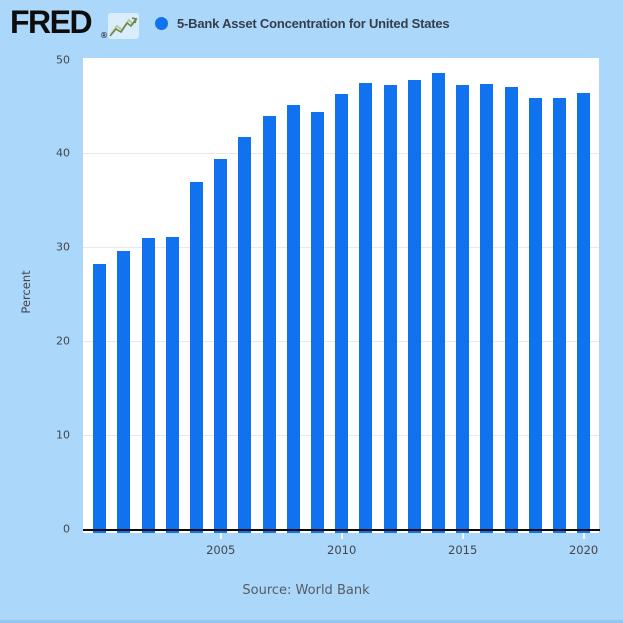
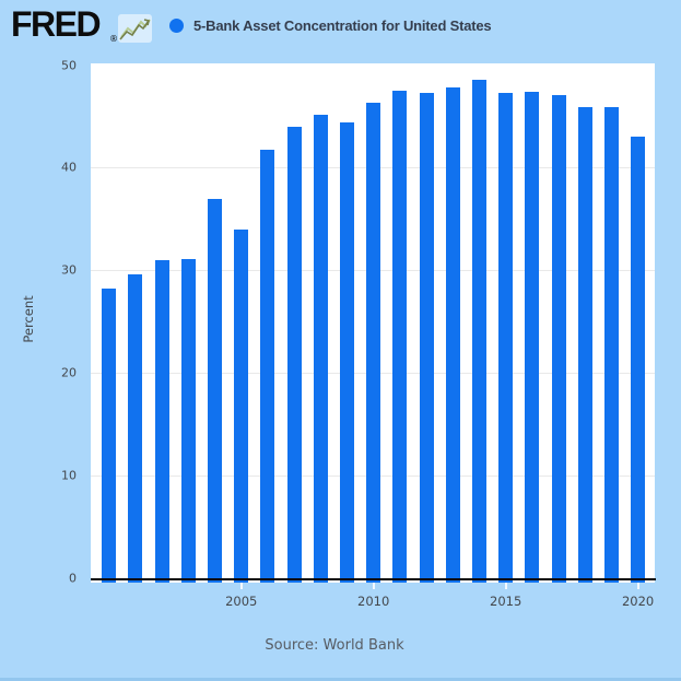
2005: 39 -> 34
2020: 46 -> 43
